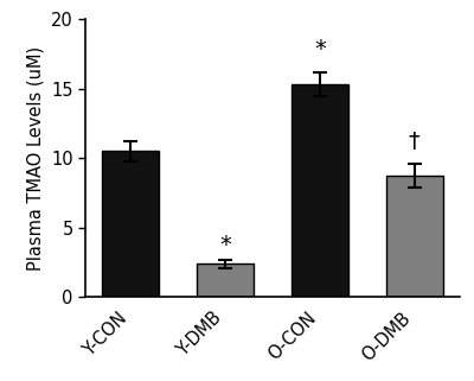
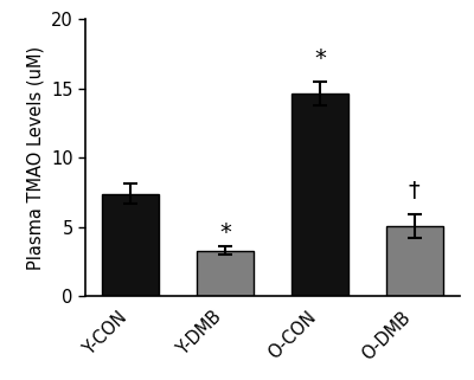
Y-CON: 10.5 -> 7.4
Y-DMB: 2.4 -> 3.3
O-CON: 15.3 -> 14.6
O-DMB: 8.7 -> 5.1
